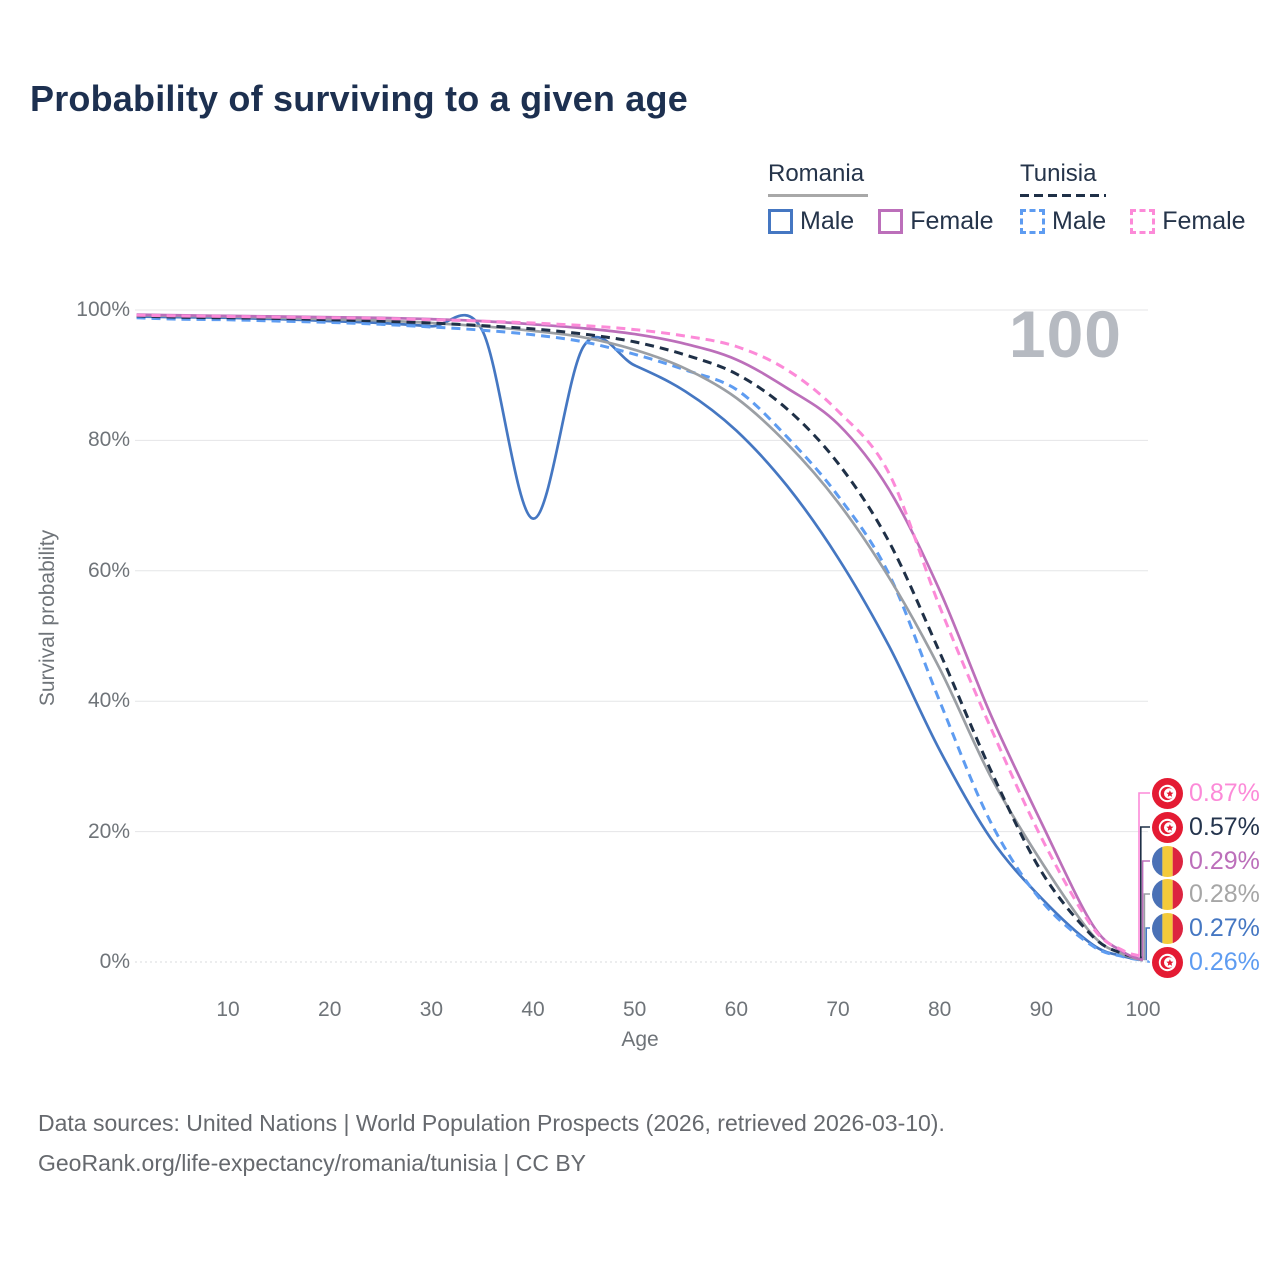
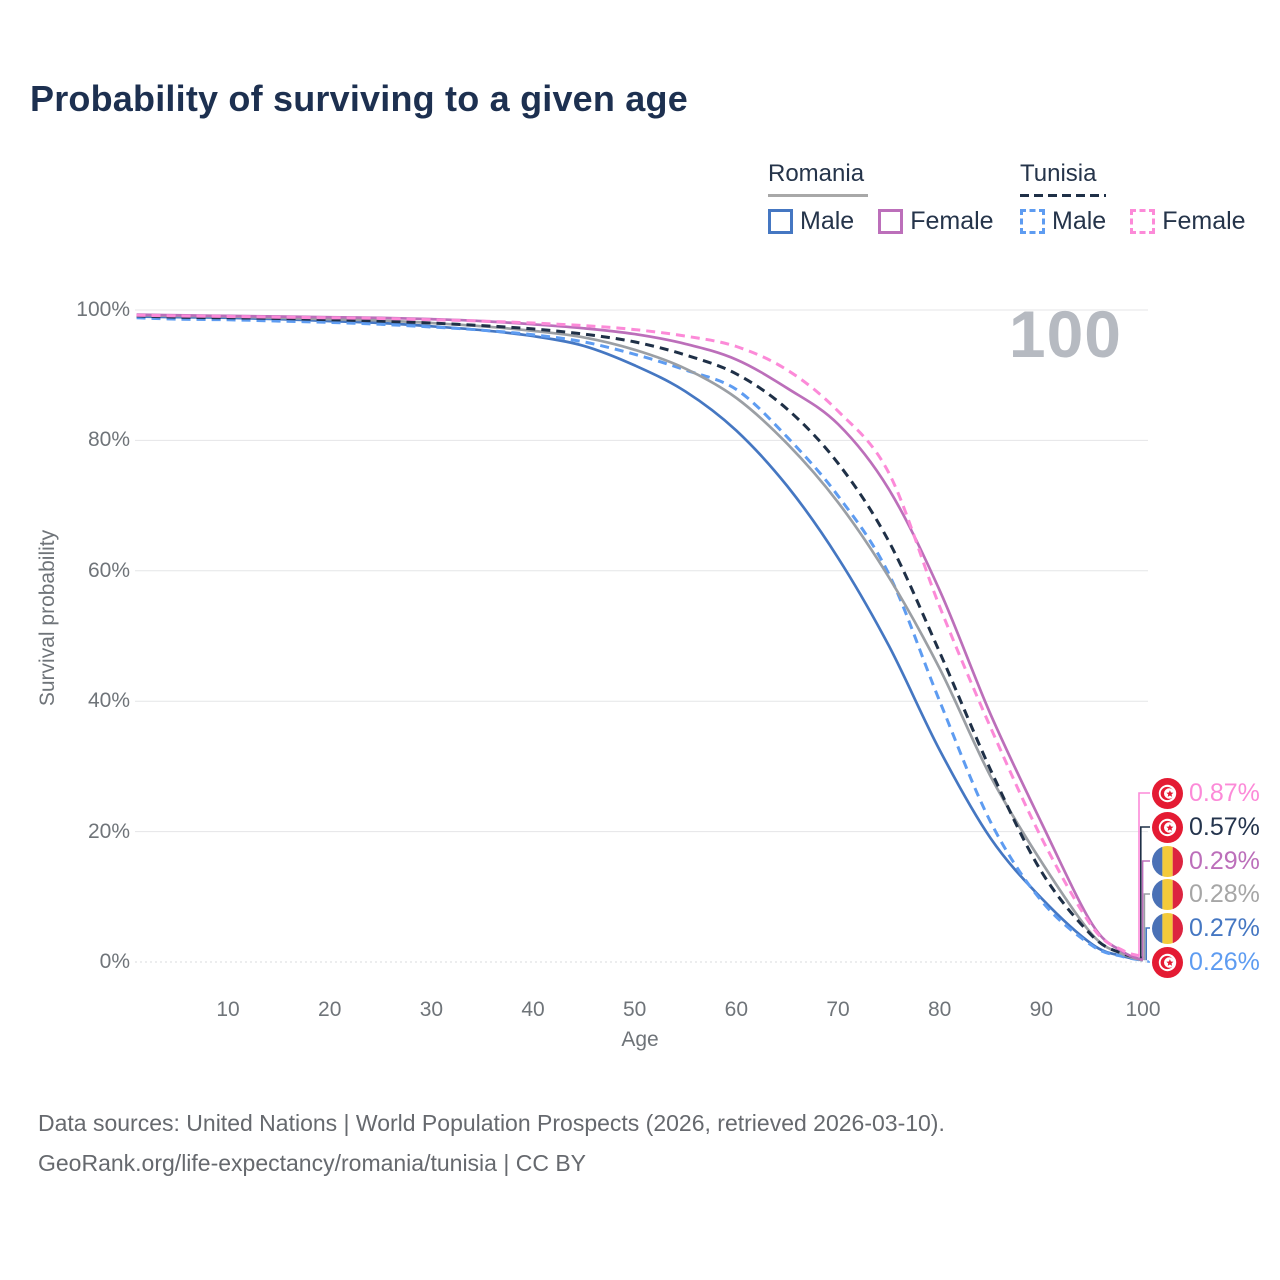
Romania Male/40: 68% -> 96%
